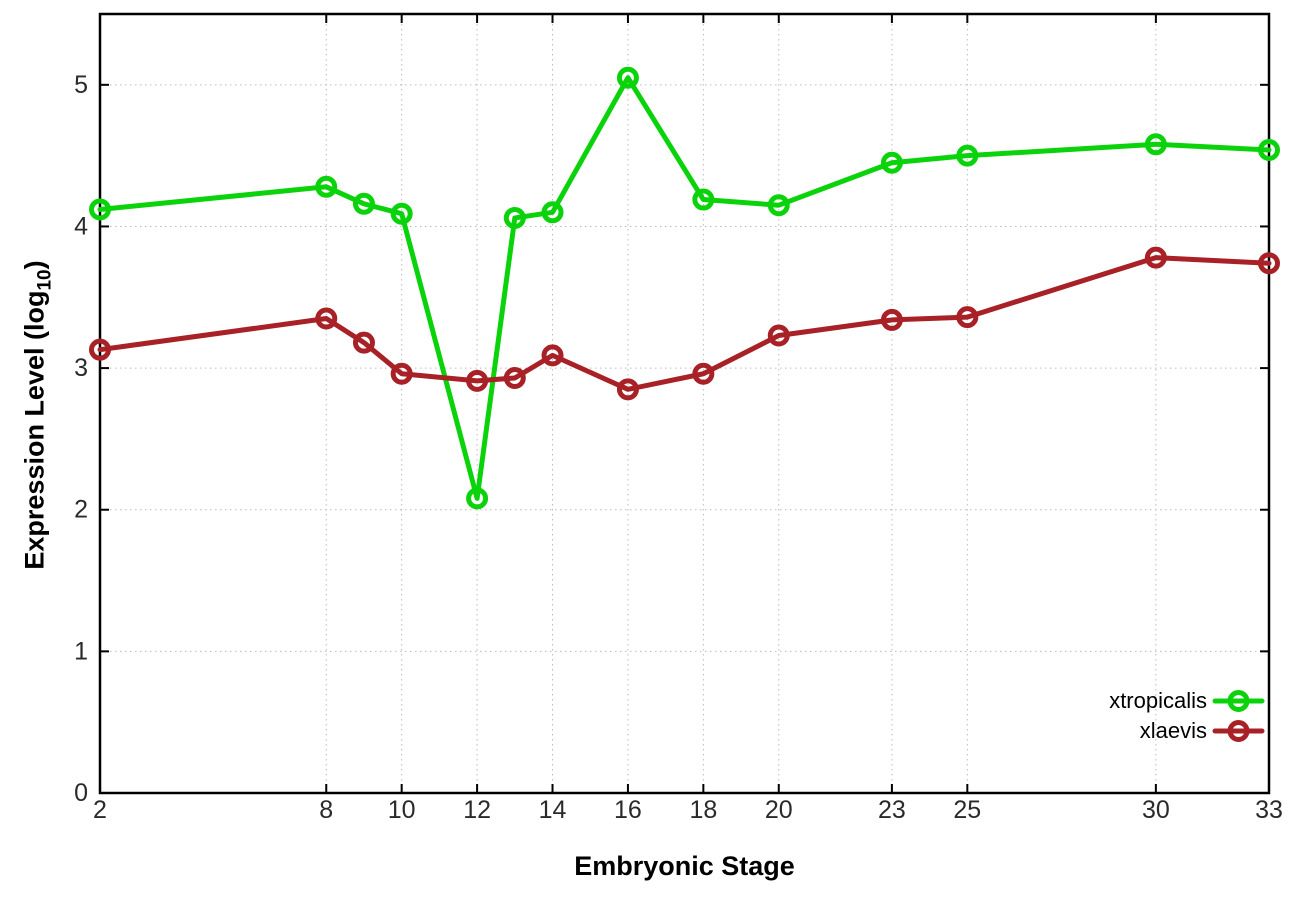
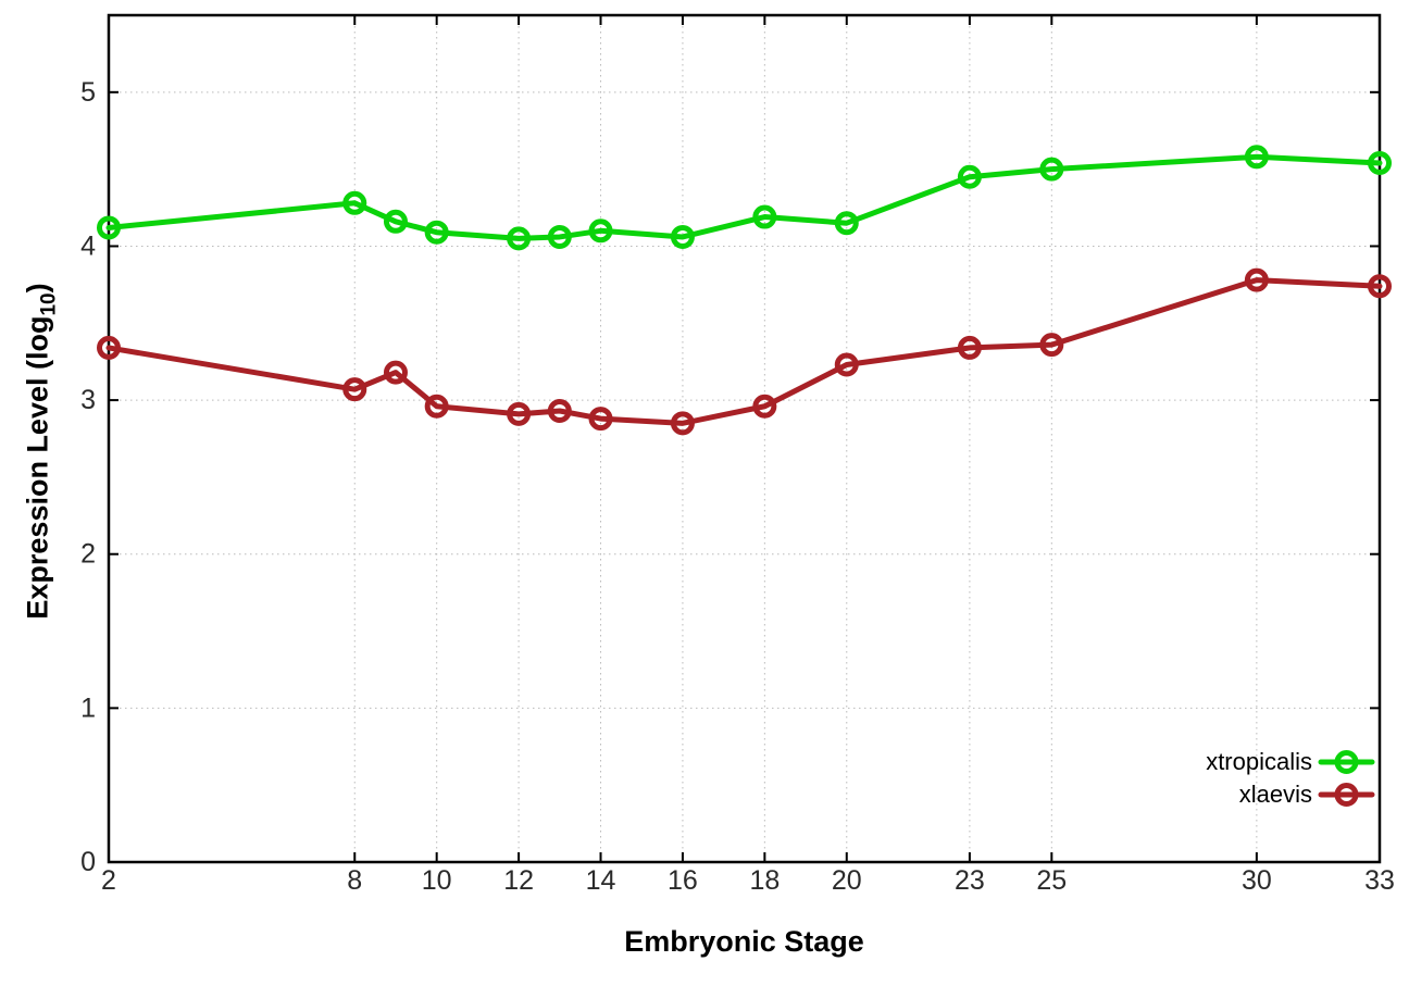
xlaevis/2: 3.13 -> 3.34
xlaevis/8: 3.35 -> 3.07
xtropicalis/12: 2.08 -> 4.05
xlaevis/14: 3.09 -> 2.88
xtropicalis/16: 5.05 -> 4.06
